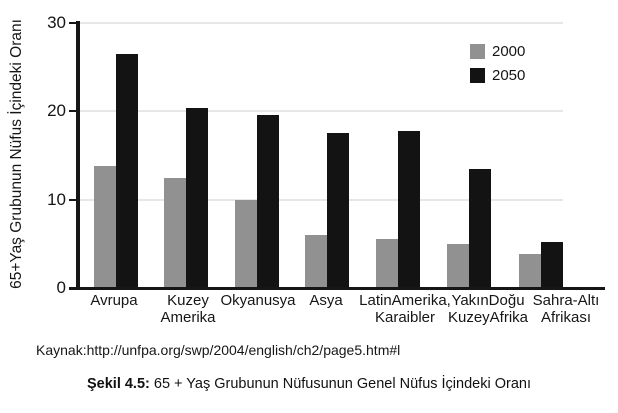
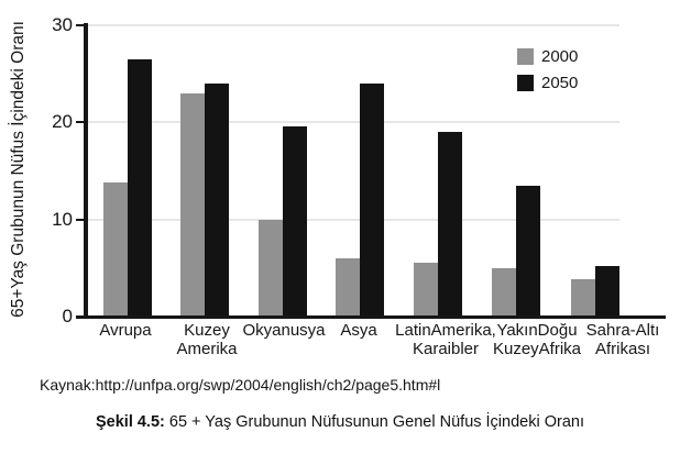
2000/Kuzey Amerika: 12 -> 23
2050/Kuzey Amerika: 20 -> 24
2050/Asya: 18 -> 24
2050/LatinAmerika, Karaibler: 18 -> 19
